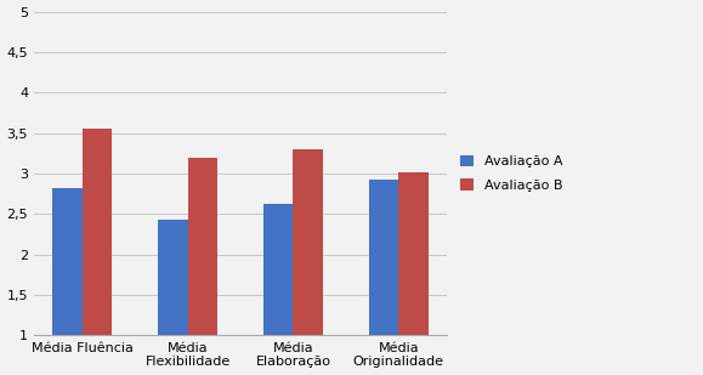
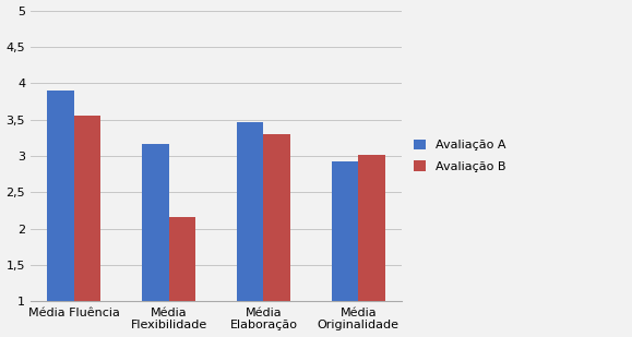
Avaliação A/Média Fluência: 2,82 -> 3,90
Avaliação A/Média Flexibilidade: 2,43 -> 3,16
Avaliação B/Média Flexibilidade: 3,19 -> 2,16
Avaliação A/Média Elaboração: 2,63 -> 3,46
